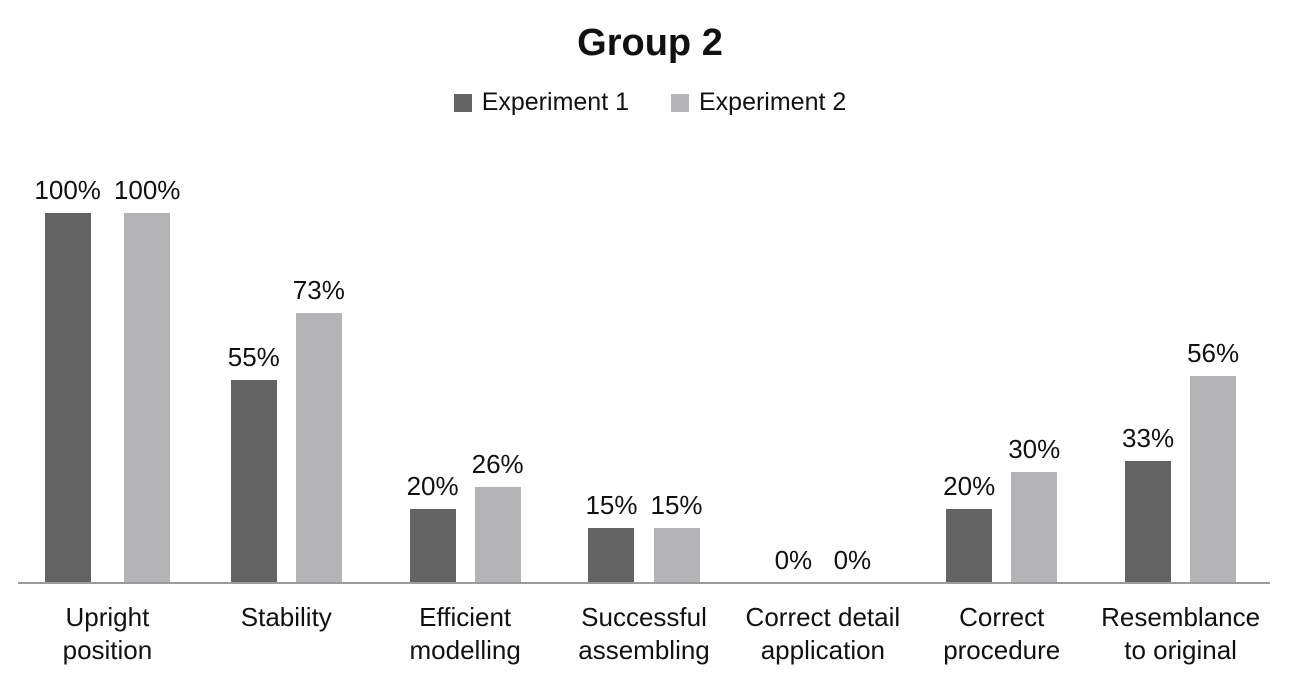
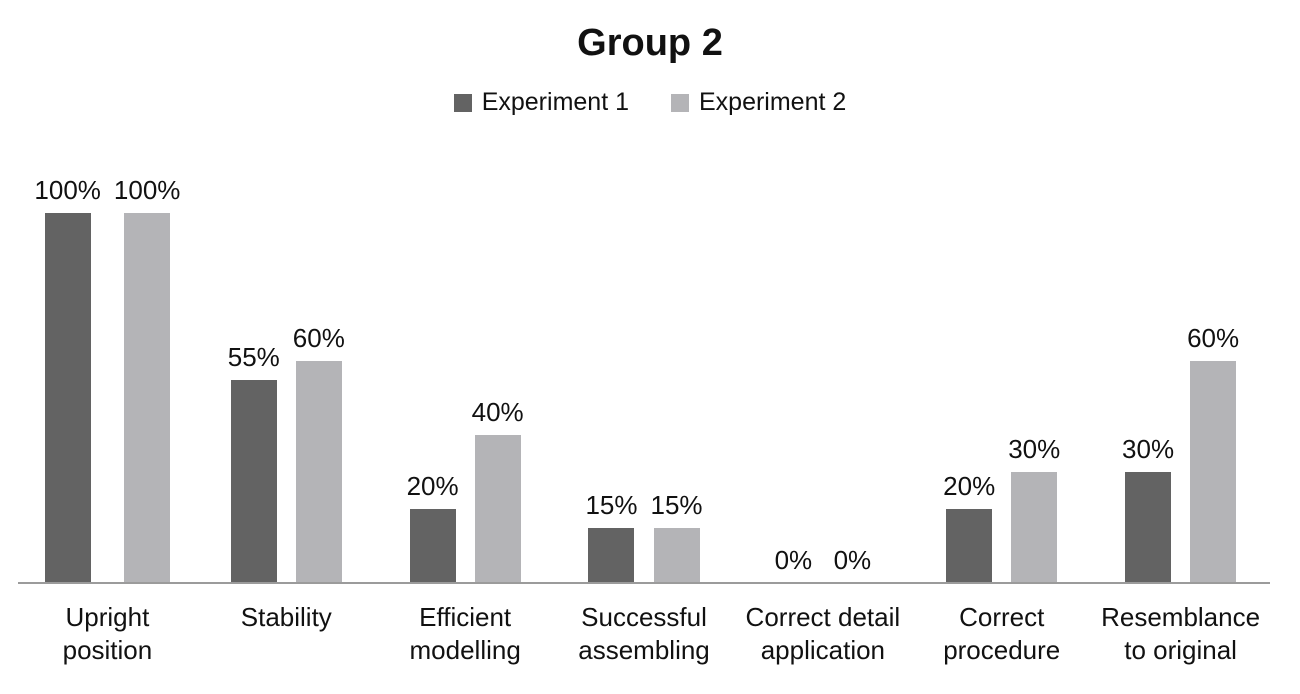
Experiment 2/Stability: 73% -> 60%
Experiment 2/Efficient modelling: 26% -> 40%
Experiment 1/Resemblance to original: 33% -> 30%
Experiment 2/Resemblance to original: 56% -> 60%
